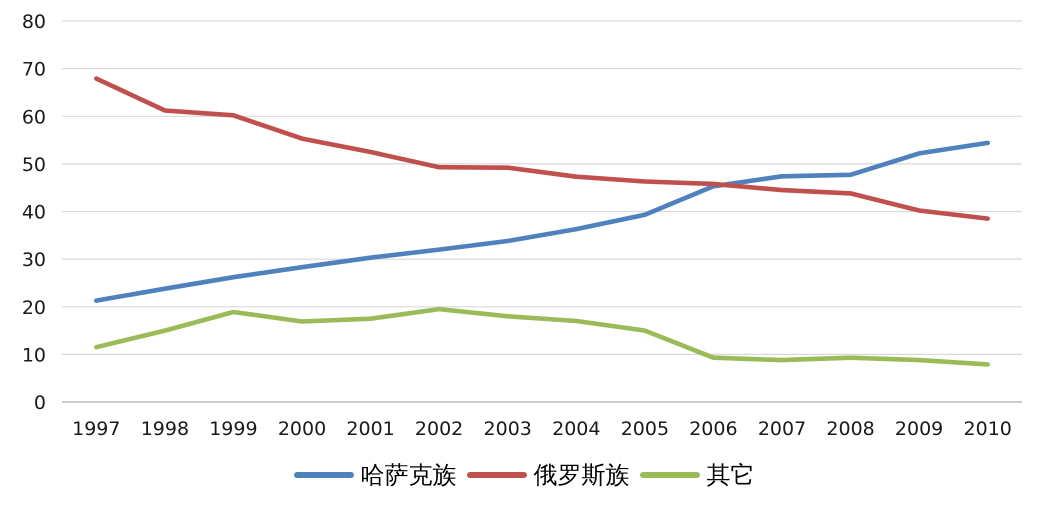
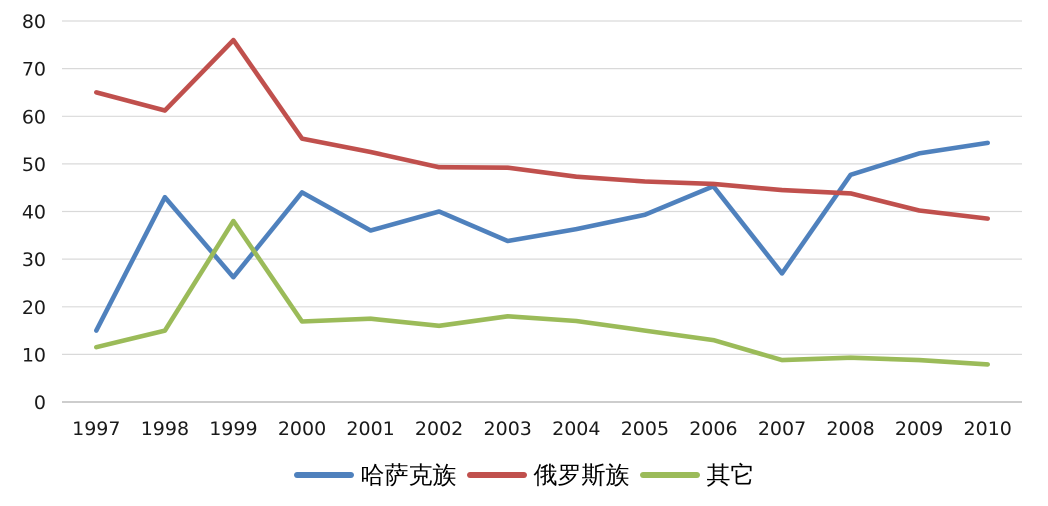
哈萨克族/1997: 21 -> 15
俄罗斯族/1997: 68 -> 65
哈萨克族/1998: 24 -> 43
俄罗斯族/1999: 60 -> 76
其它/1999: 19 -> 38
哈萨克族/2000: 28 -> 44
哈萨克族/2001: 30 -> 36
哈萨克族/2002: 32 -> 40
其它/2002: 20 -> 16
其它/2006: 9 -> 13
哈萨克族/2007: 47 -> 27
